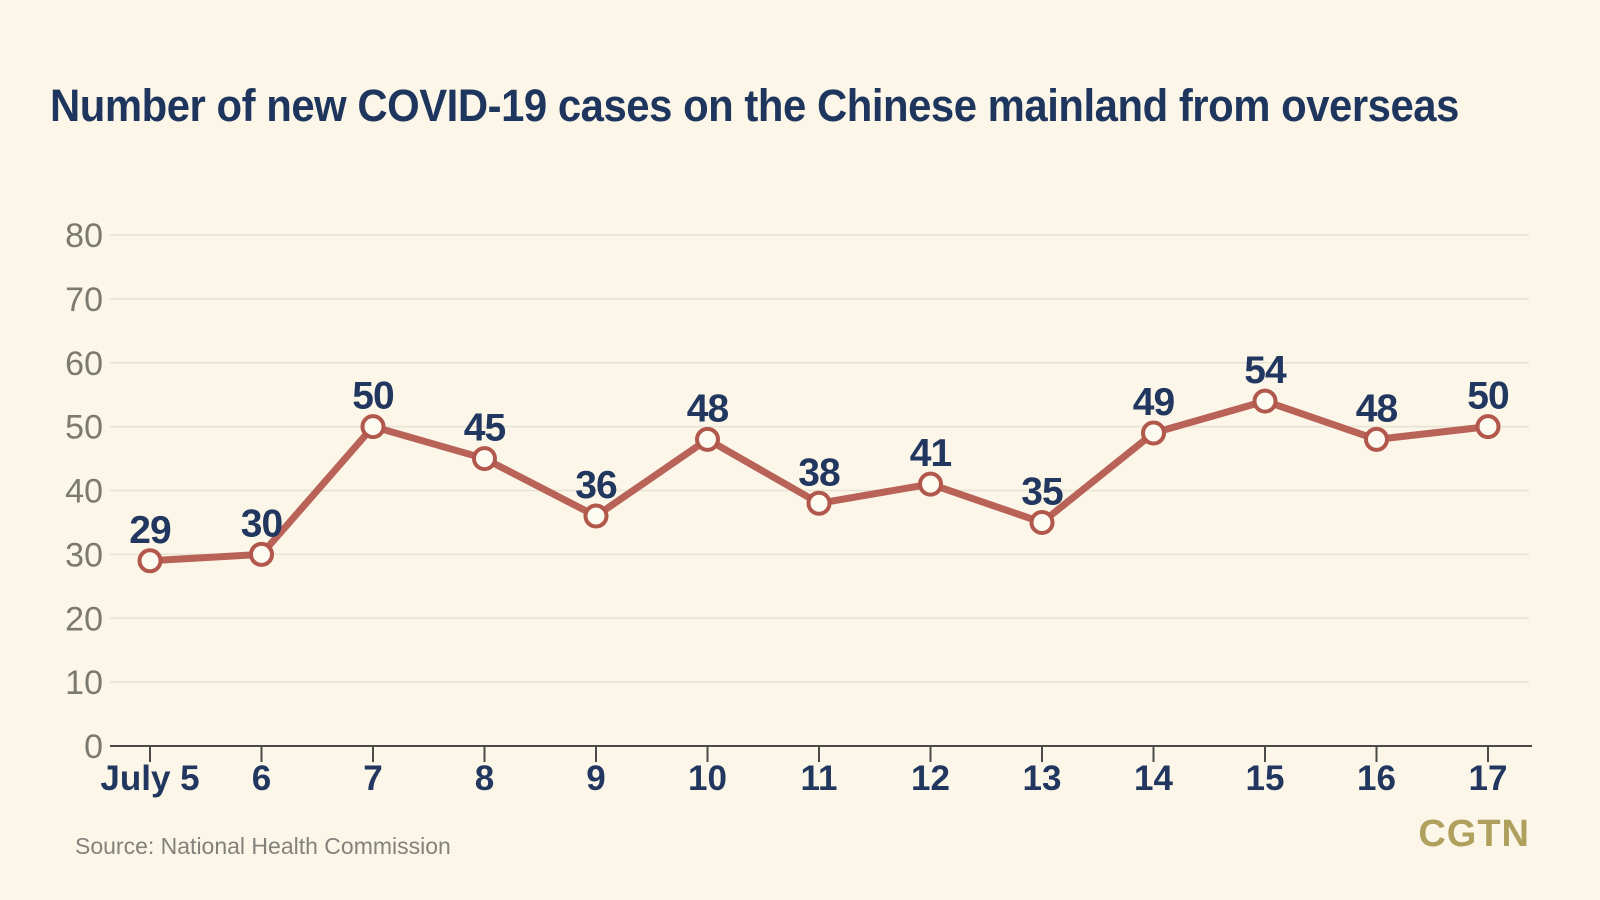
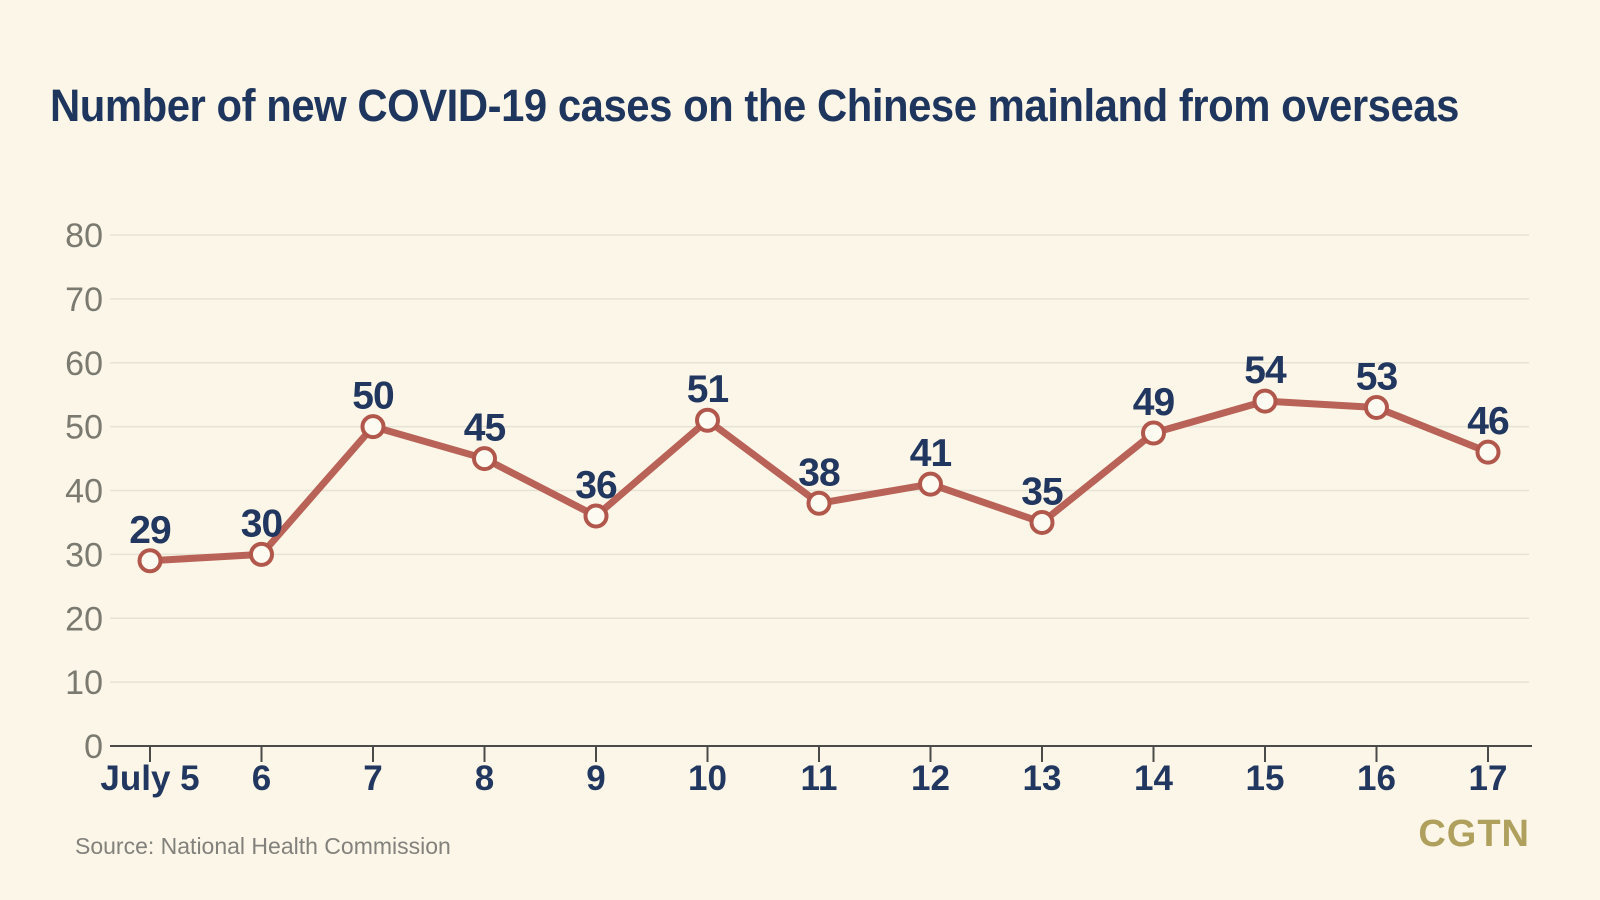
10: 48 -> 51
16: 48 -> 53
17: 50 -> 46
